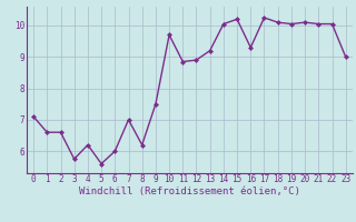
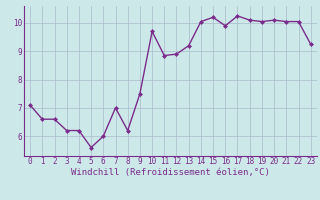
3: 5.75 -> 6.20
16: 9.30 -> 9.90
23: 9.00 -> 9.25
